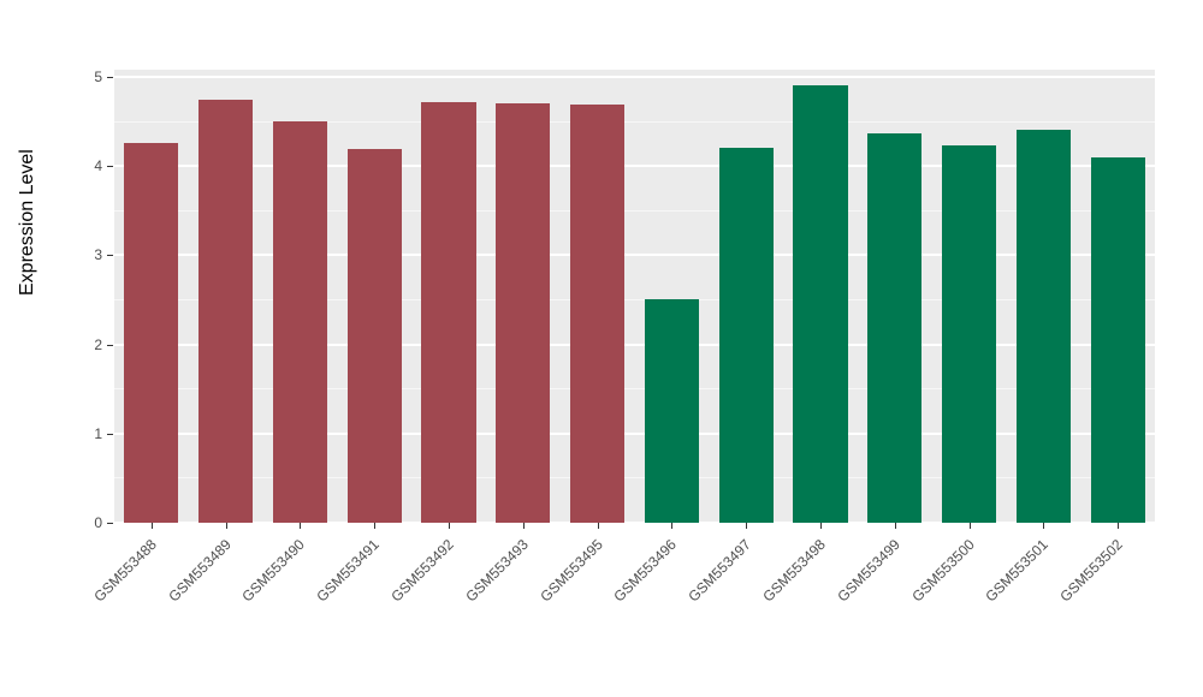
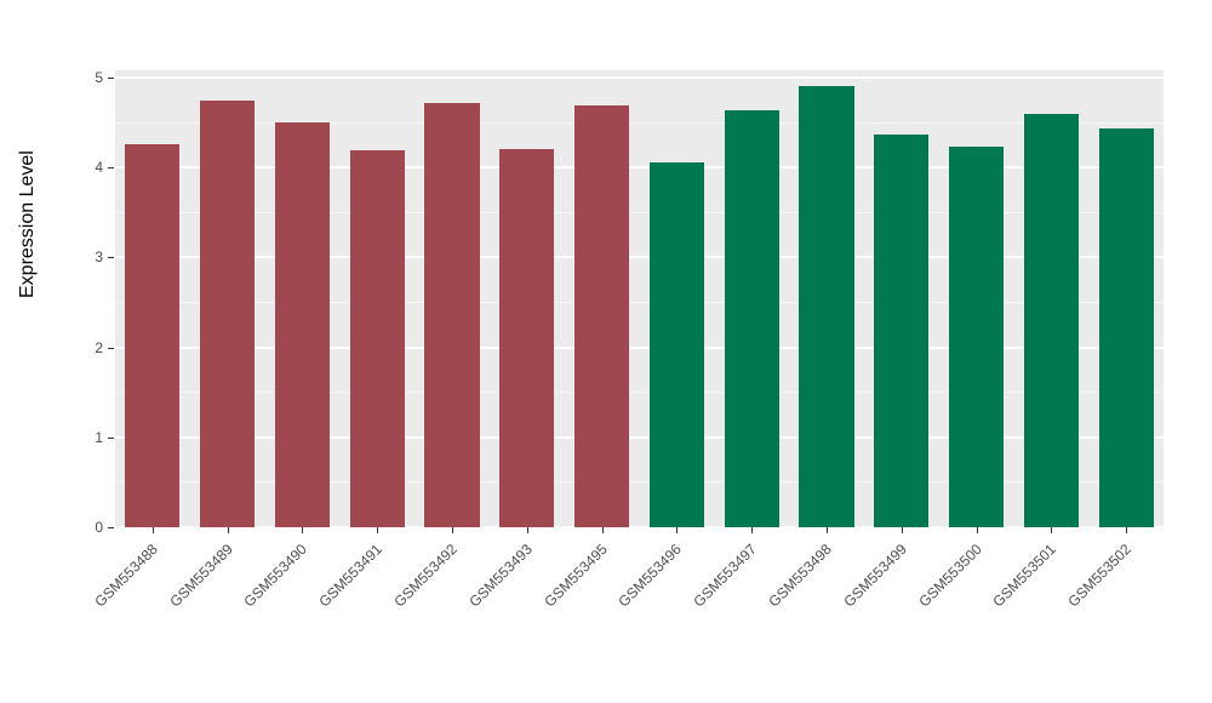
GSM553493: 4.7 -> 4.2
GSM553496: 2.5 -> 4.0
GSM553497: 4.2 -> 4.6
GSM553501: 4.4 -> 4.6
GSM553502: 4.1 -> 4.4
